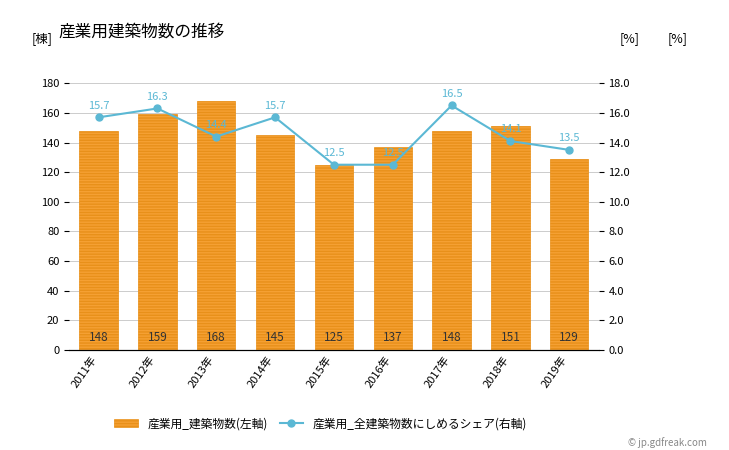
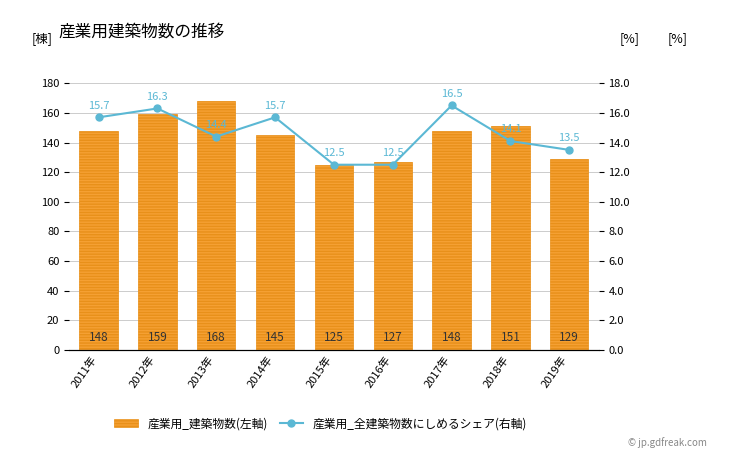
産業用_建築物数(左軸)/2016年: 137 -> 127
